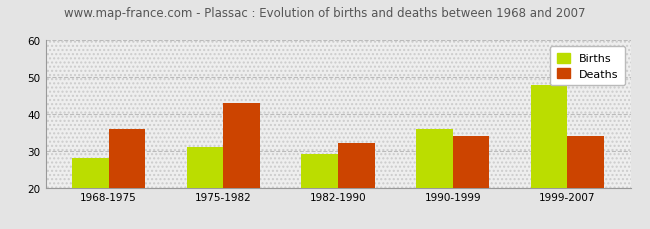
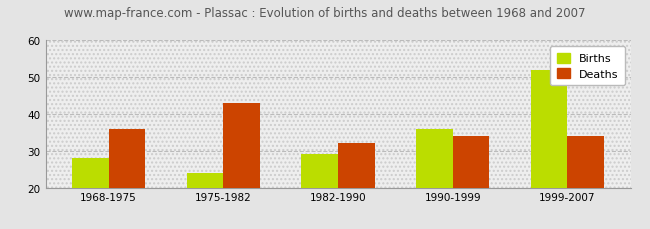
Births/1975-1982: 31 -> 24
Births/1999-2007: 48 -> 52
